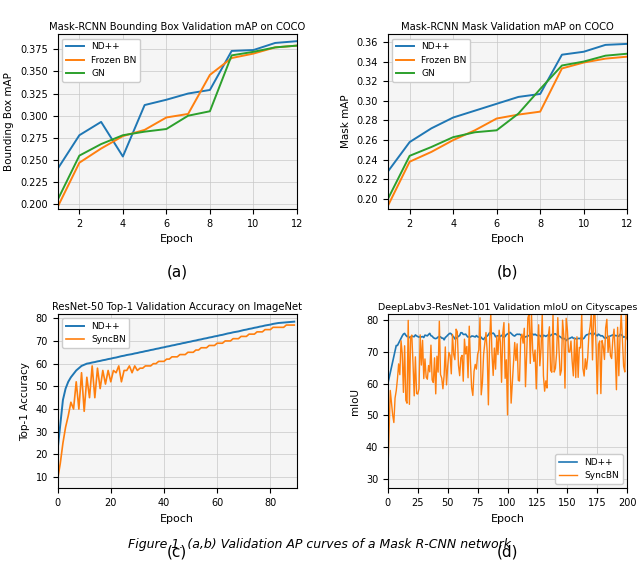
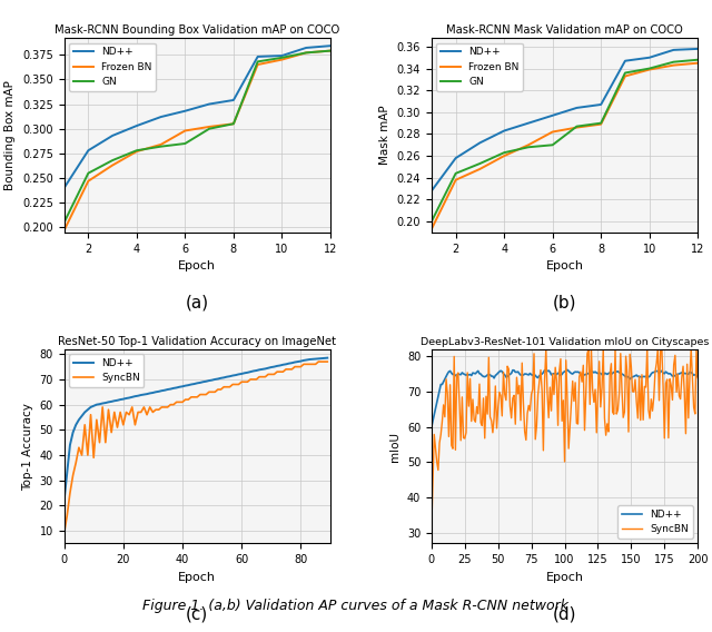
Mask-RCNN Bounding Box Validation mAP on COCO/ND++/4: 0.254 -> 0.303
Mask-RCNN Bounding Box Validation mAP on COCO/Frozen BN/8: 0.346 -> 0.305
Mask-RCNN Mask Validation mAP on COCO/GN/8: 0.312 -> 0.290
